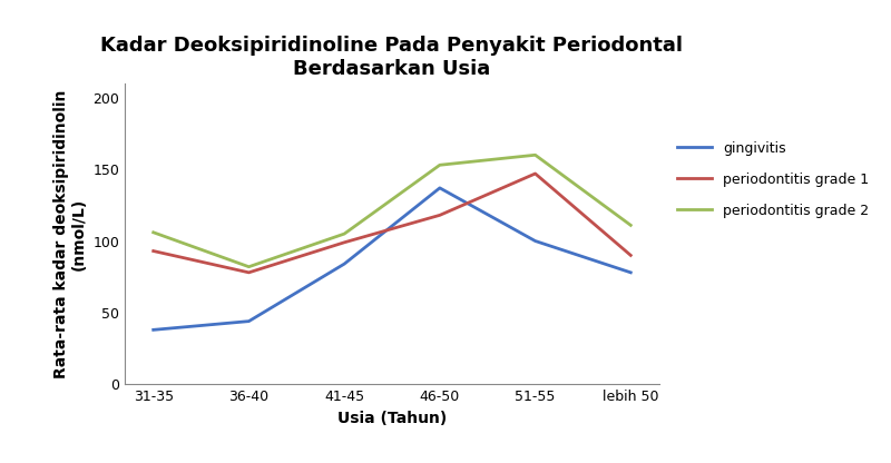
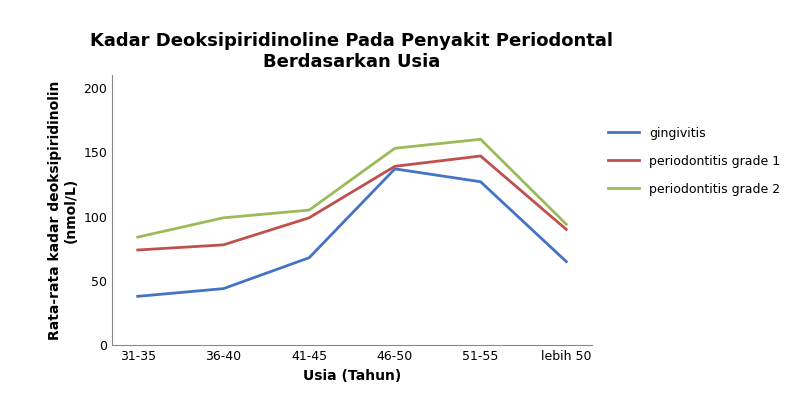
periodontitis grade 1/31-35: 93 -> 74
periodontitis grade 2/31-35: 106 -> 84
periodontitis grade 2/36-40: 82 -> 99
gingivitis/41-45: 84 -> 68
periodontitis grade 1/46-50: 118 -> 139
gingivitis/51-55: 100 -> 127
gingivitis/lebih 50: 78 -> 65
periodontitis grade 2/lebih 50: 111 -> 94
